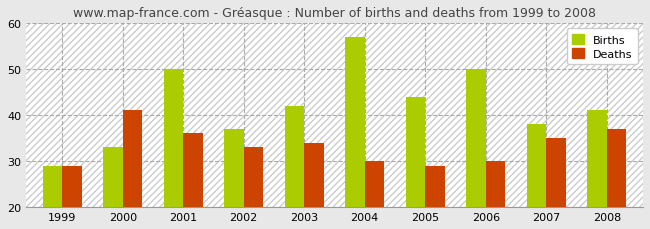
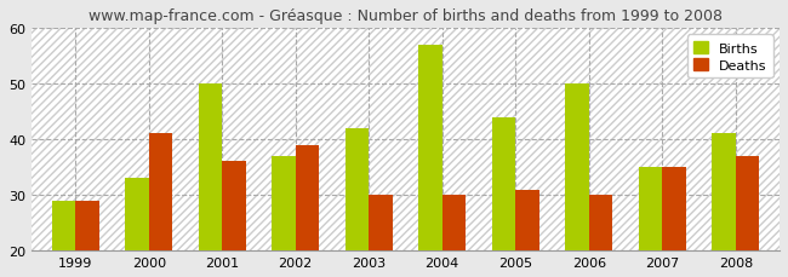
Deaths/2002: 33 -> 39
Deaths/2003: 34 -> 30
Deaths/2005: 29 -> 31
Births/2007: 38 -> 35
